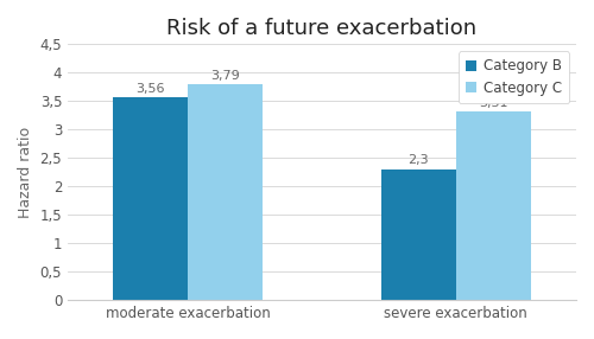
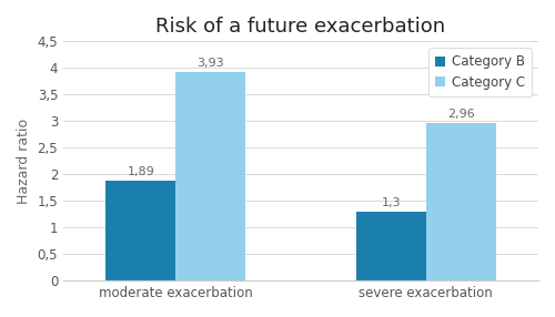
Category B/moderate exacerbation: 3,56 -> 1,89
Category C/moderate exacerbation: 3,79 -> 3,93
Category B/severe exacerbation: 2,3 -> 1,3
Category C/severe exacerbation: 3,31 -> 2,96
